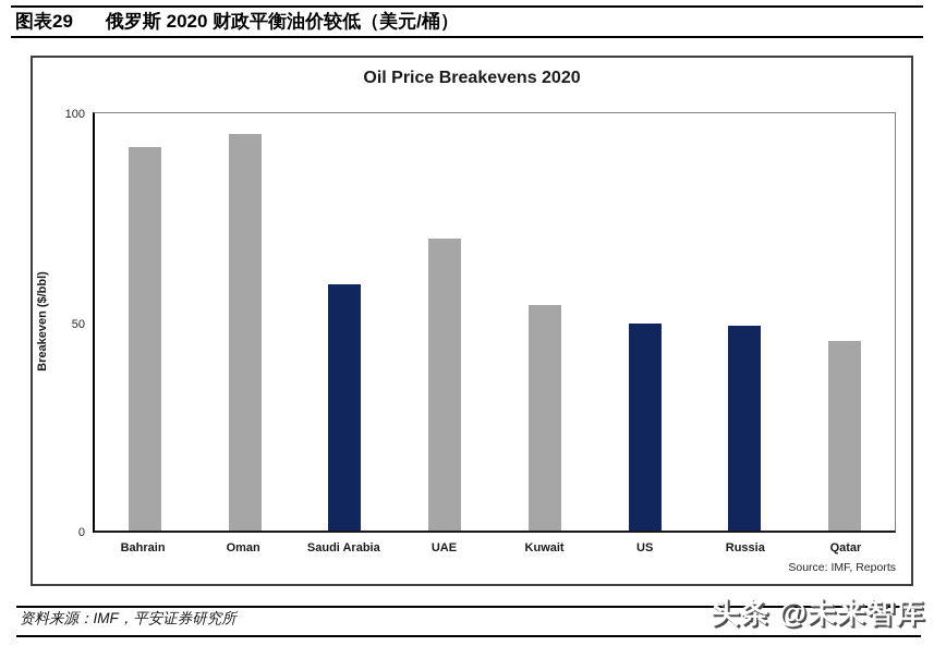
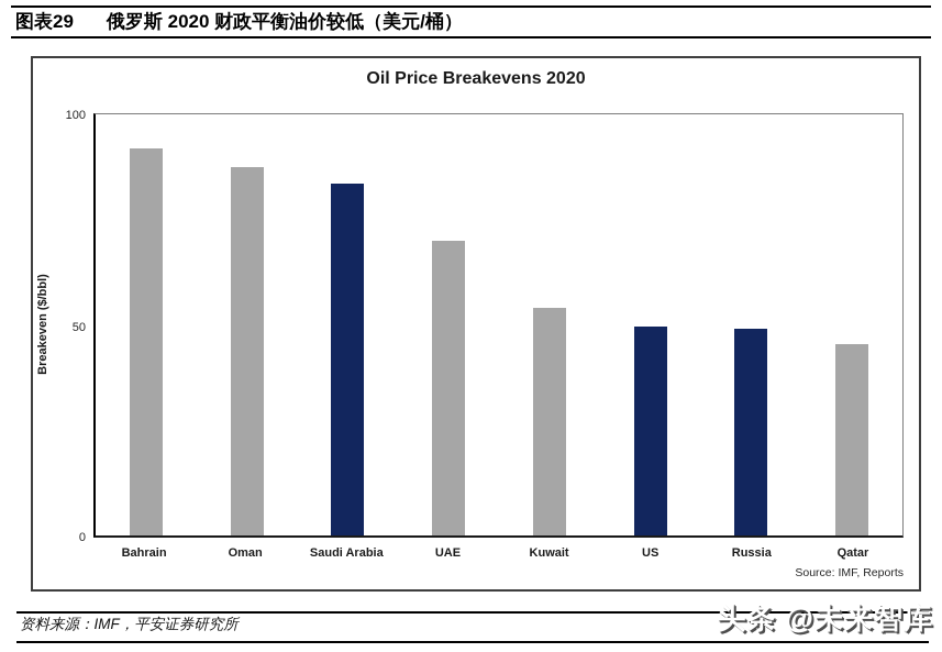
Oman: 95 -> 88
Saudi Arabia: 59 -> 84
